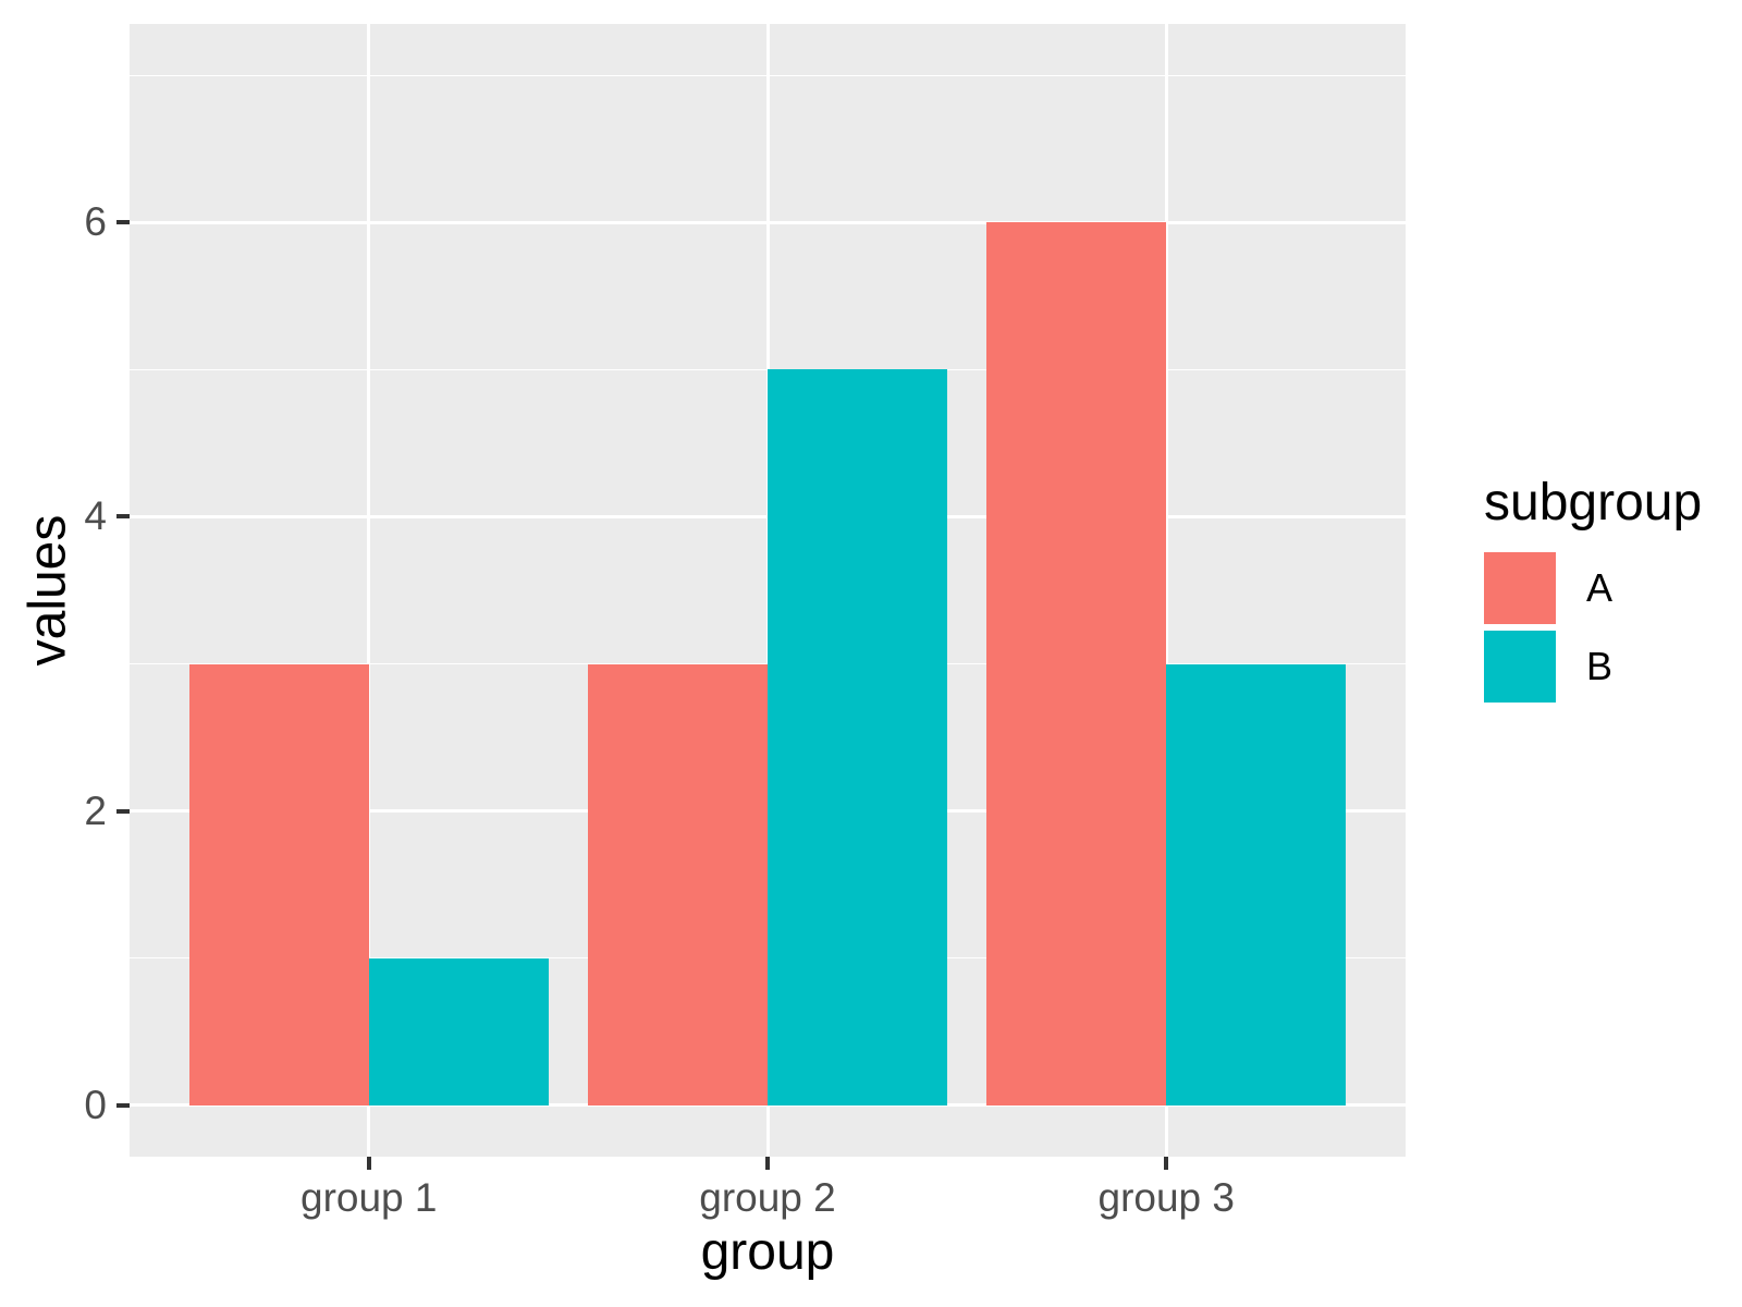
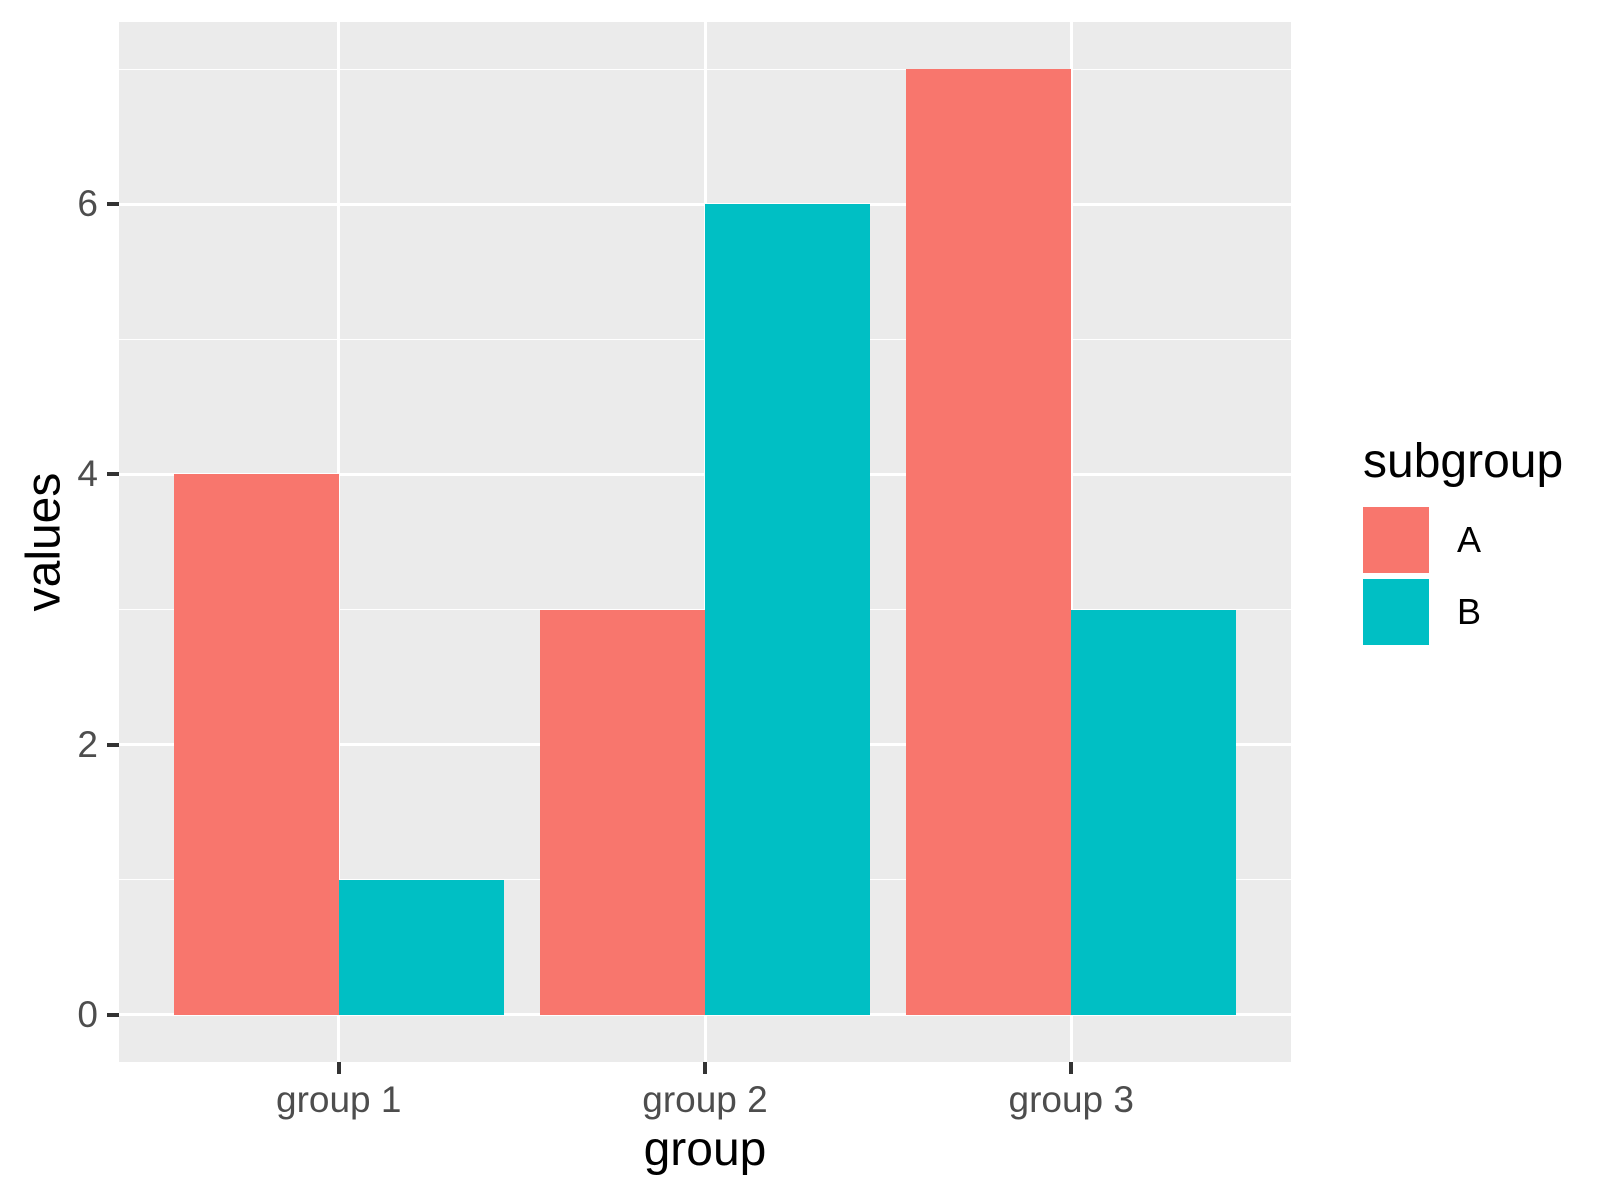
A/group 1: 3 -> 4
B/group 2: 5 -> 6
A/group 3: 6 -> 7
